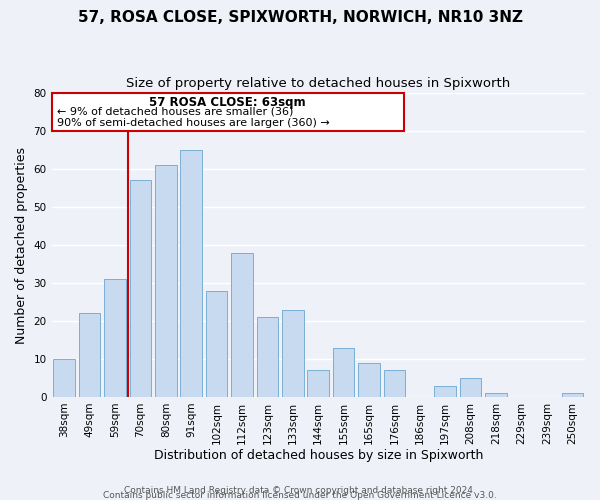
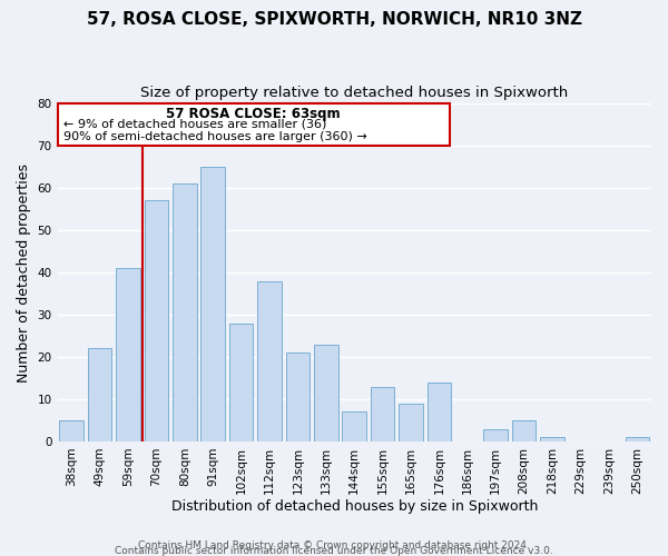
38sqm: 10 -> 5
59sqm: 31 -> 41
176sqm: 7 -> 14
